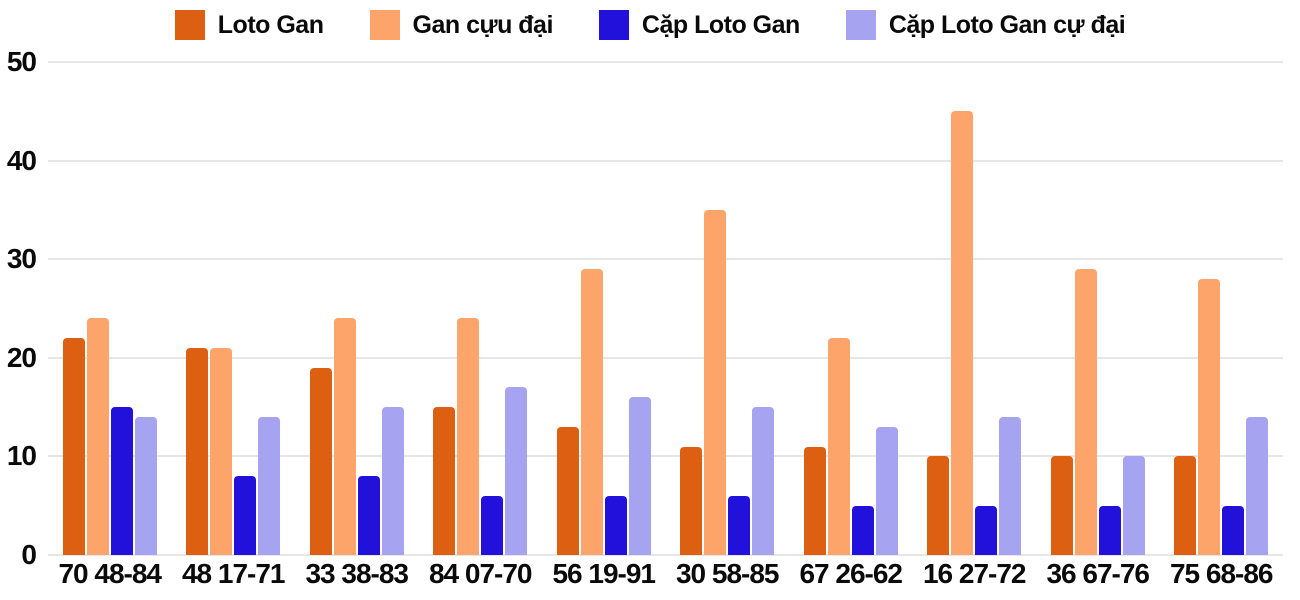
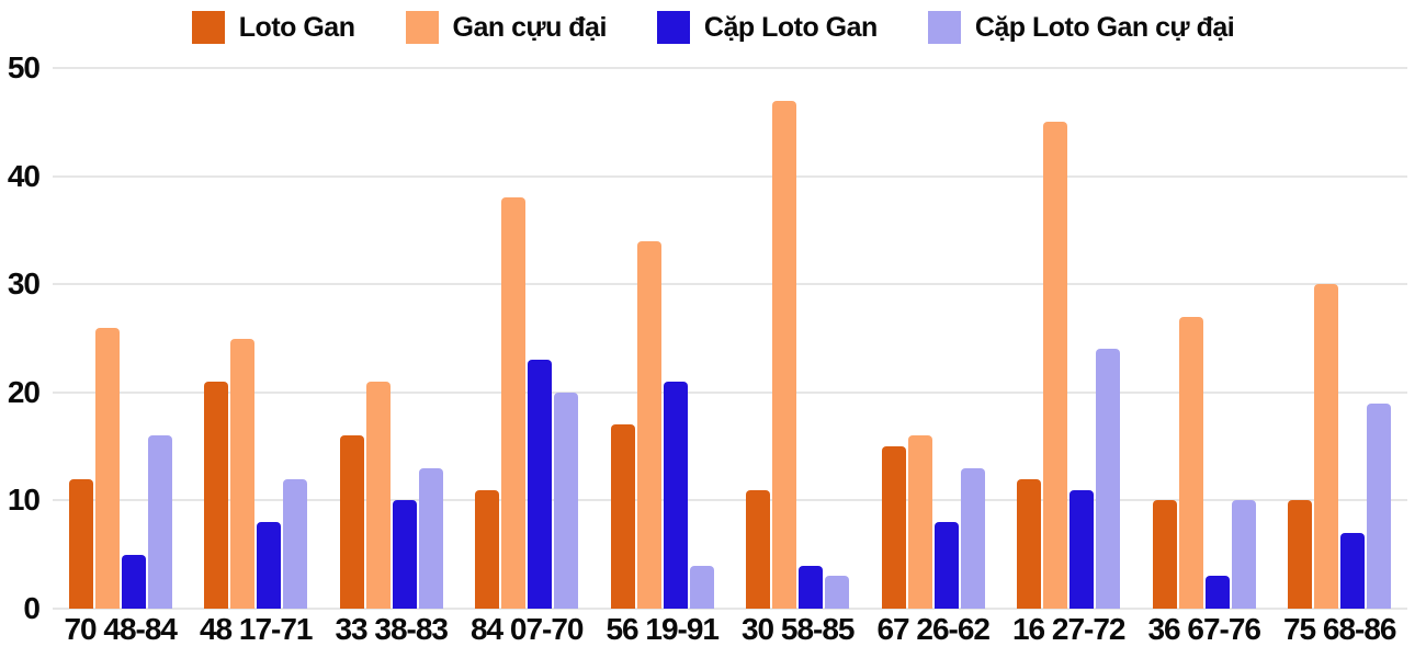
Loto Gan/70 48-84: 22 -> 12
Gan cựu đại/70 48-84: 24 -> 26
Cặp Loto Gan/70 48-84: 15 -> 5
Cặp Loto Gan cự đại/70 48-84: 14 -> 16
Gan cựu đại/48 17-71: 21 -> 25
Cặp Loto Gan cự đại/48 17-71: 14 -> 12
Loto Gan/33 38-83: 19 -> 16
Gan cựu đại/33 38-83: 24 -> 21
Cặp Loto Gan/33 38-83: 8 -> 10
Cặp Loto Gan cự đại/33 38-83: 15 -> 13
Loto Gan/84 07-70: 15 -> 11
Gan cựu đại/84 07-70: 24 -> 38
Cặp Loto Gan/84 07-70: 6 -> 23
Cặp Loto Gan cự đại/84 07-70: 17 -> 20
Loto Gan/56 19-91: 13 -> 17
Gan cựu đại/56 19-91: 29 -> 34
Cặp Loto Gan/56 19-91: 6 -> 21
Cặp Loto Gan cự đại/56 19-91: 16 -> 4
Gan cựu đại/30 58-85: 35 -> 47
Cặp Loto Gan/30 58-85: 6 -> 4
Cặp Loto Gan cự đại/30 58-85: 15 -> 3
Loto Gan/67 26-62: 11 -> 15
Gan cựu đại/67 26-62: 22 -> 16
Cặp Loto Gan/67 26-62: 5 -> 8
Loto Gan/16 27-72: 10 -> 12
Cặp Loto Gan/16 27-72: 5 -> 11
Cặp Loto Gan cự đại/16 27-72: 14 -> 24
Gan cựu đại/36 67-76: 29 -> 27
Cặp Loto Gan/36 67-76: 5 -> 3
Gan cựu đại/75 68-86: 28 -> 30
Cặp Loto Gan/75 68-86: 5 -> 7
Cặp Loto Gan cự đại/75 68-86: 14 -> 19
